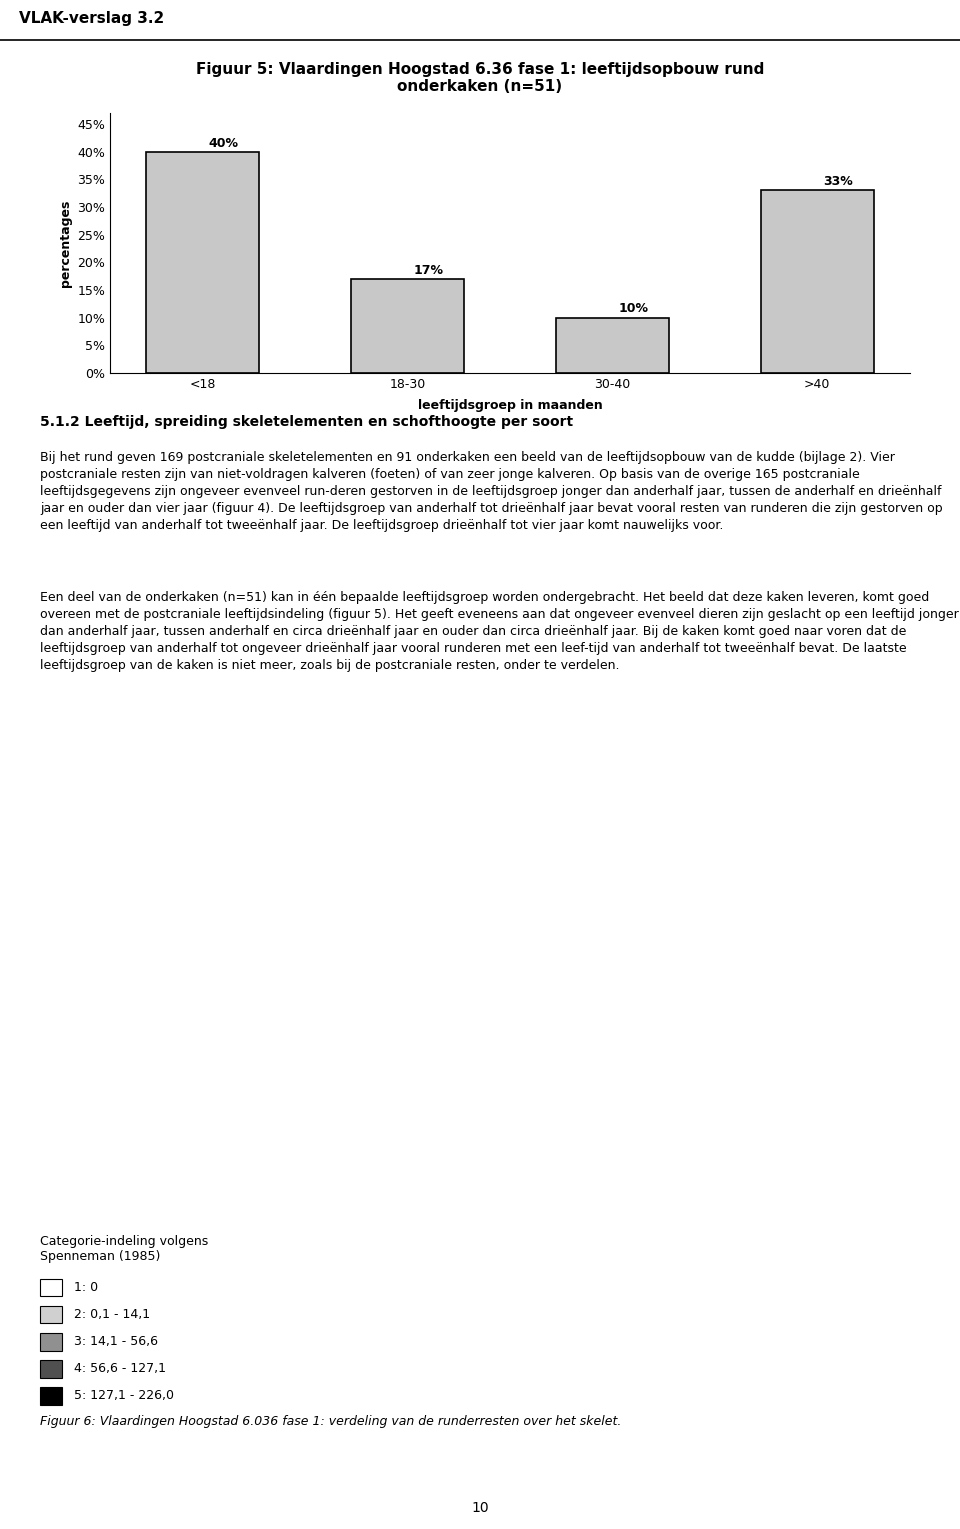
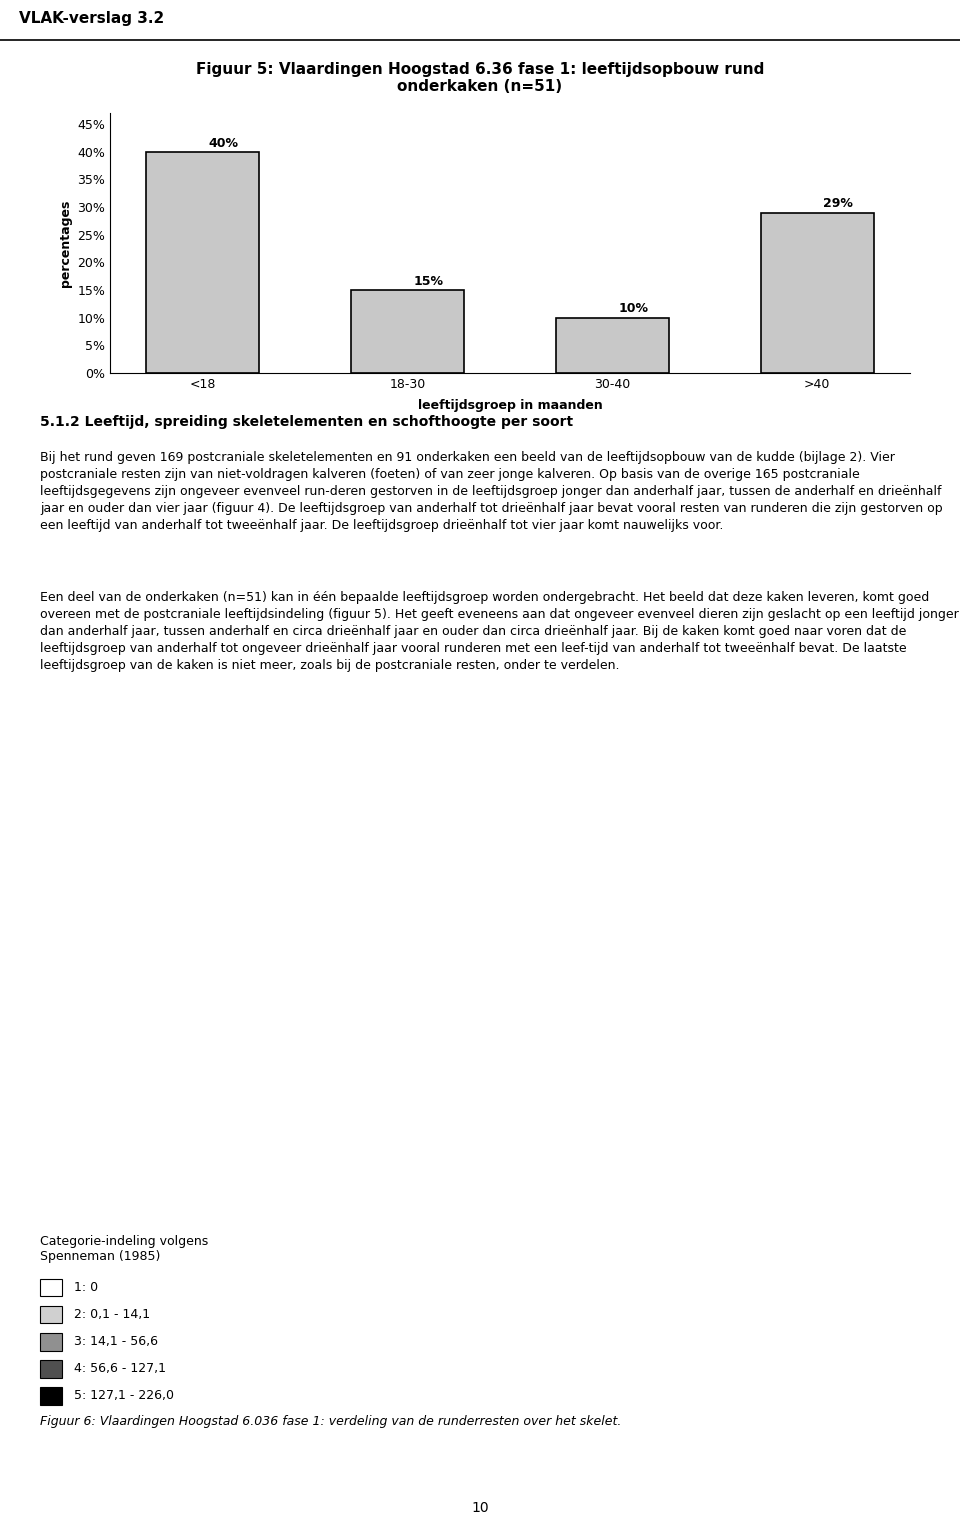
18-30: 17% -> 15%
>40: 33% -> 29%
